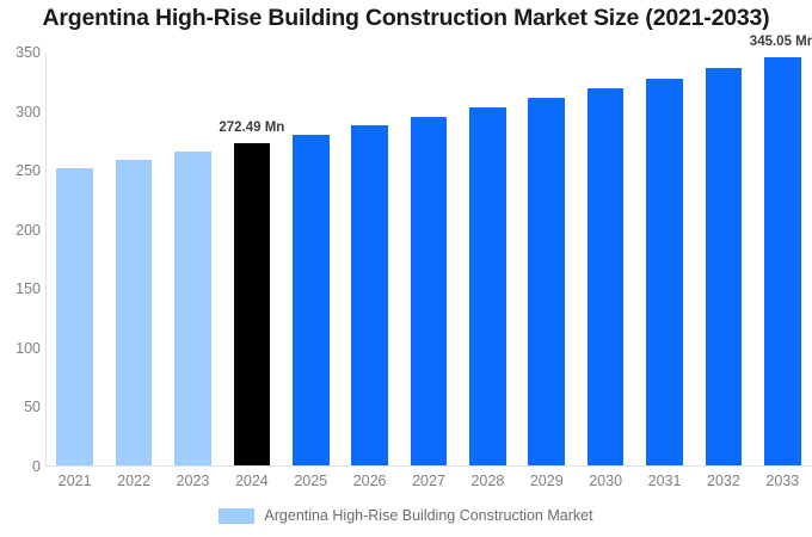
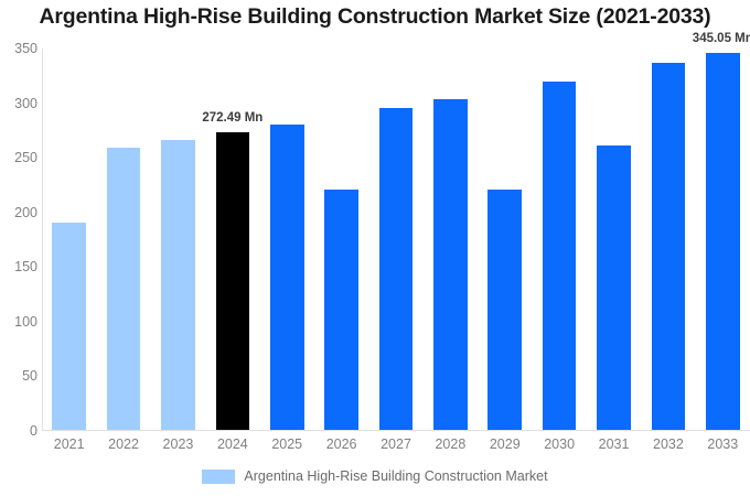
2021: 250 -> 190
2026: 290 -> 220
2029: 310 -> 220
2031: 330 -> 260
